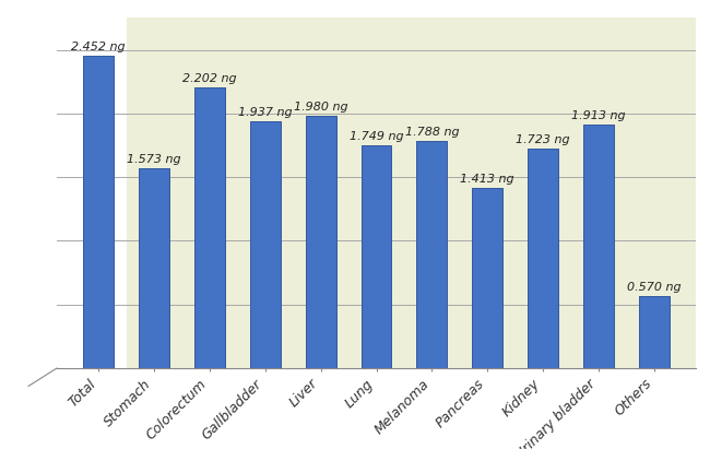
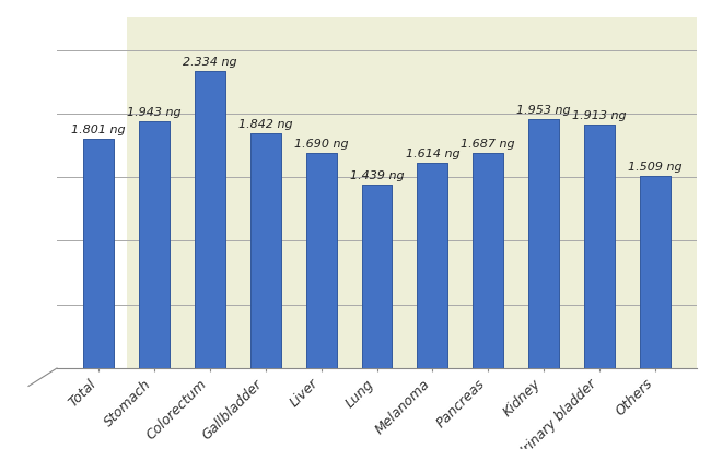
Total: 2.452 -> 1.801
Stomach: 1.573 -> 1.943
Colorectum: 2.202 -> 2.334
Gallbladder: 1.937 -> 1.842
Liver: 1.980 -> 1.690
Lung: 1.749 -> 1.439
Melanoma: 1.788 -> 1.614
Pancreas: 1.413 -> 1.687
Kidney: 1.723 -> 1.953
Others: 0.570 -> 1.509
